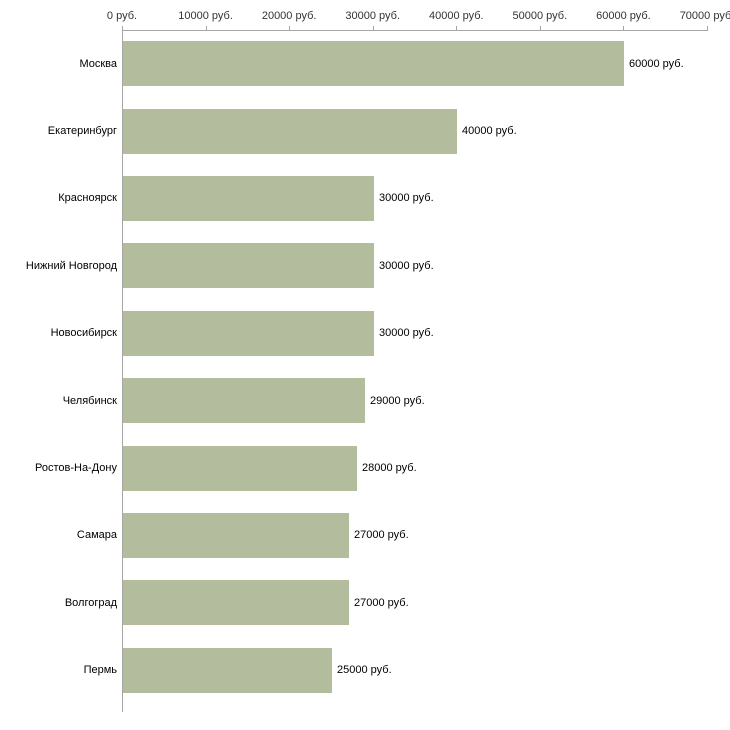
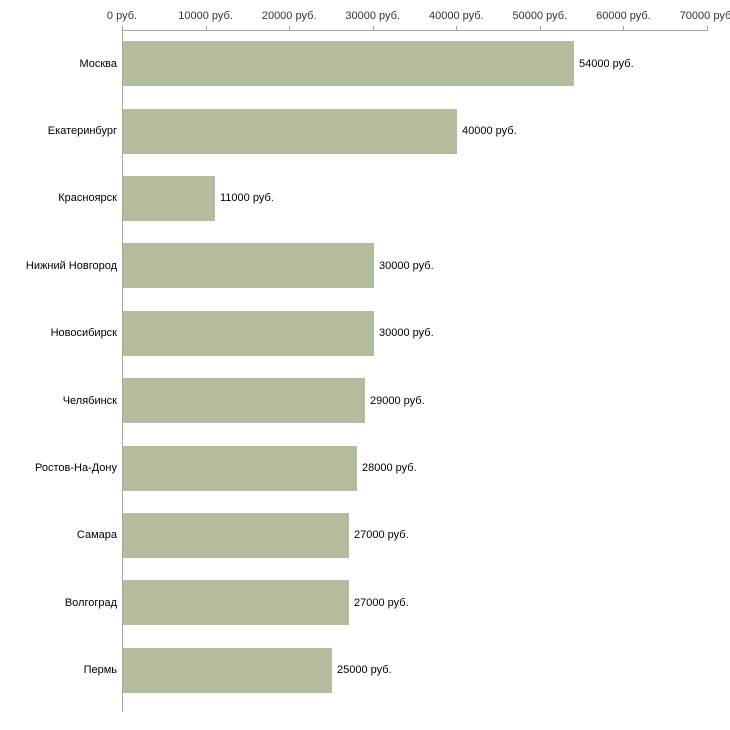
Москва: 60000 -> 54000
Красноярск: 30000 -> 11000
